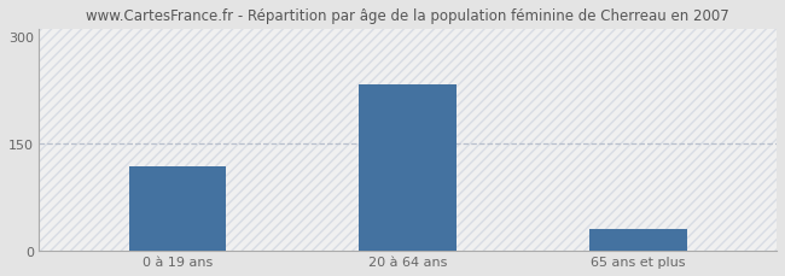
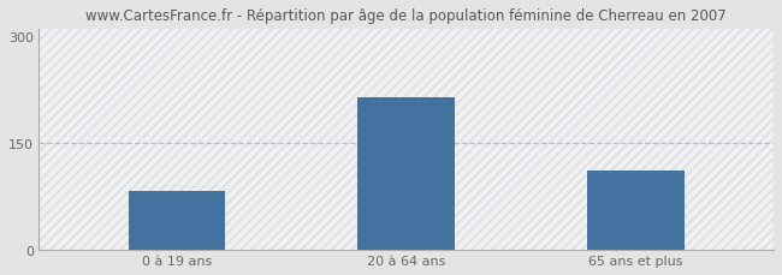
0 à 19 ans: 118 -> 82
20 à 64 ans: 233 -> 214
65 ans et plus: 30 -> 112
